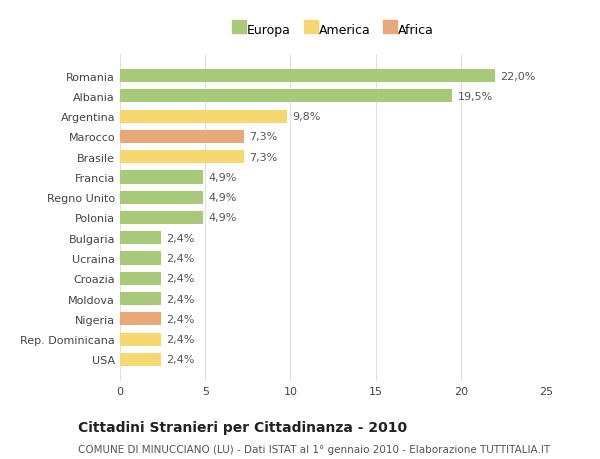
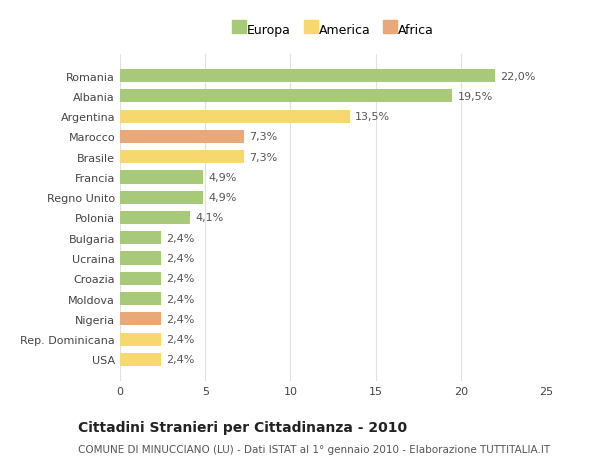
Argentina: 9,8% -> 13,5%
Polonia: 4,9% -> 4,1%
